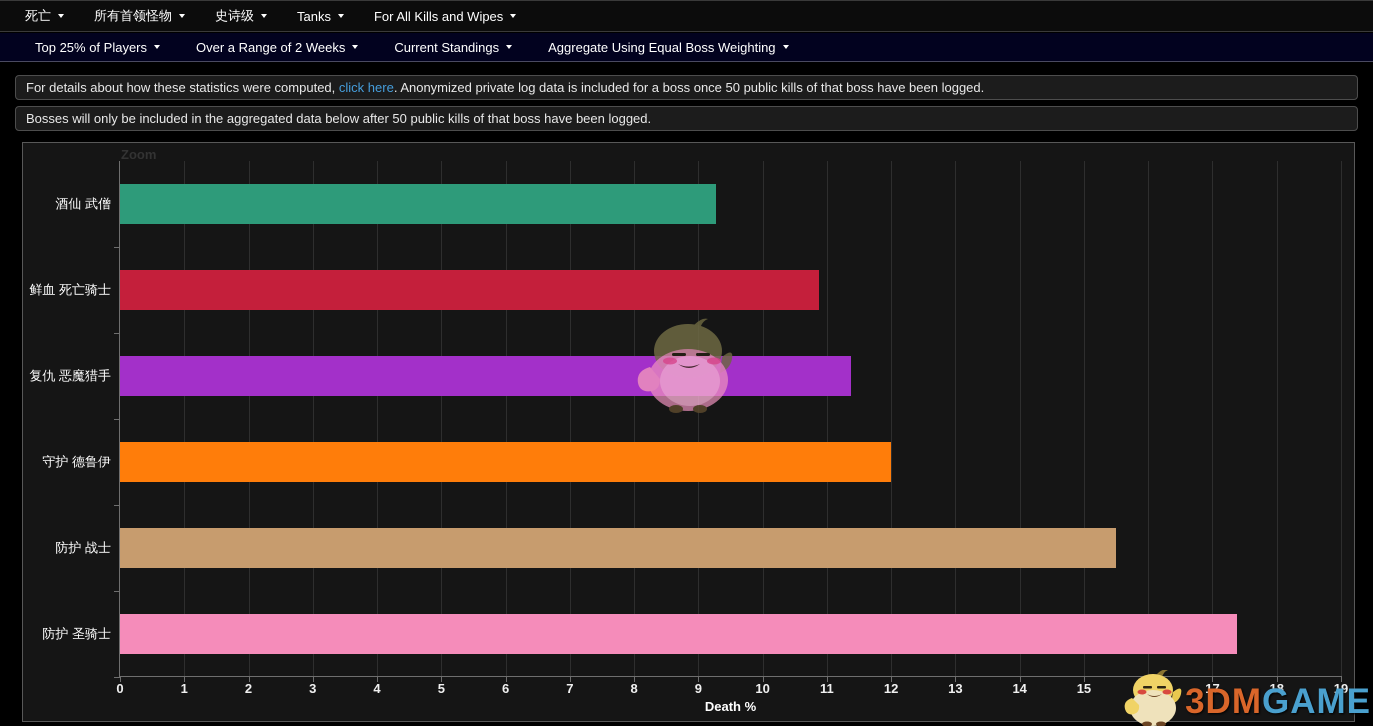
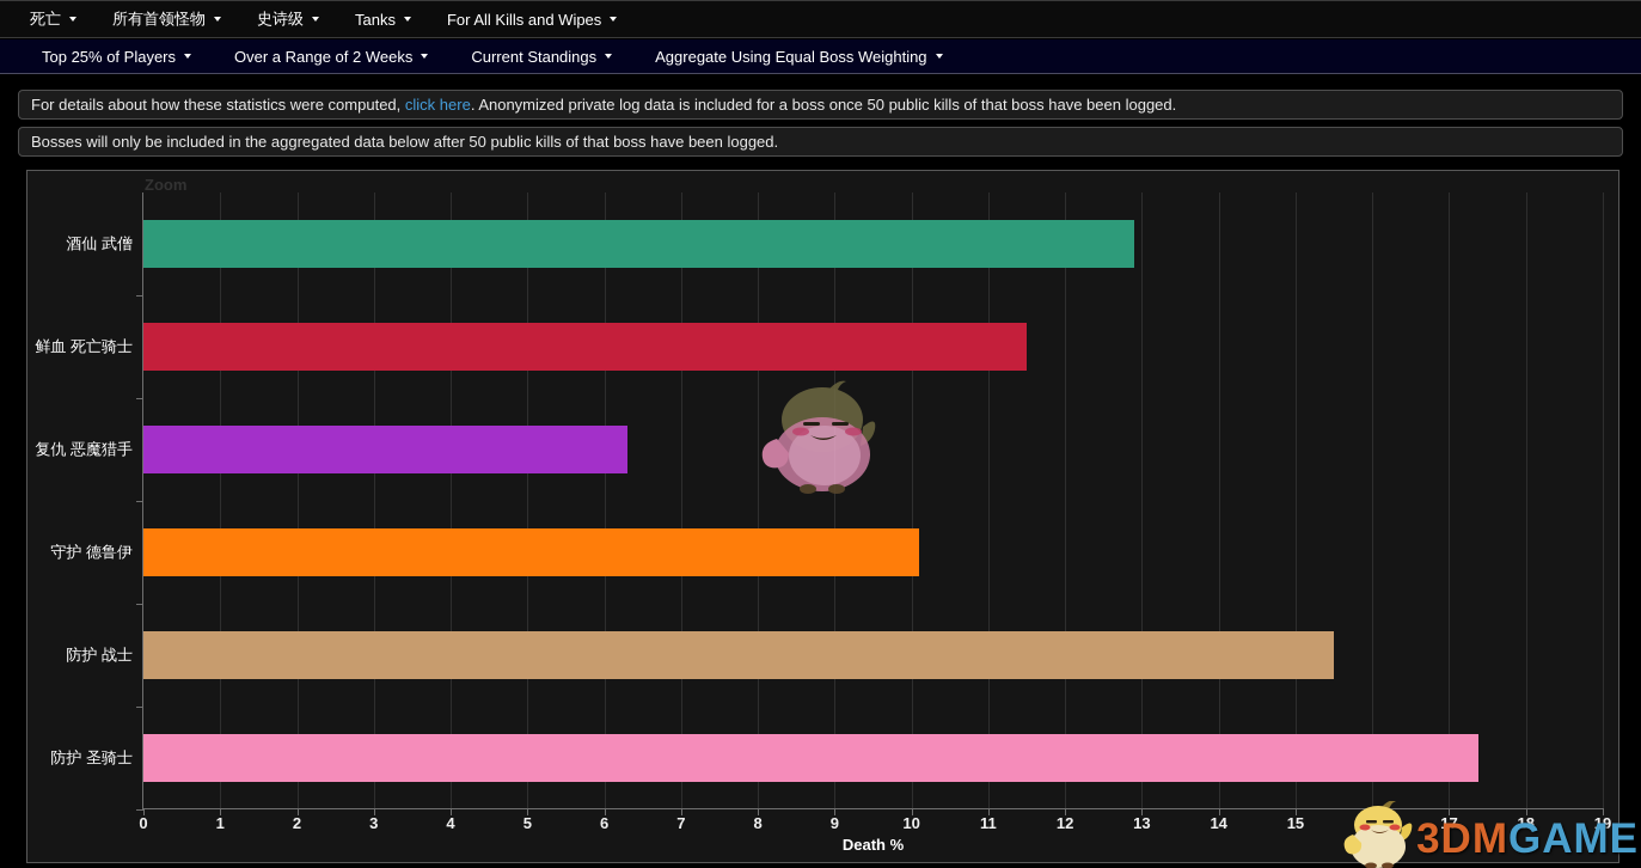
酒仙 武僧: 9.3 -> 12.9
鲜血 死亡骑士: 10.9 -> 11.5
复仇 恶魔猎手: 11.4 -> 6.3
守护 德鲁伊: 12.0 -> 10.1
